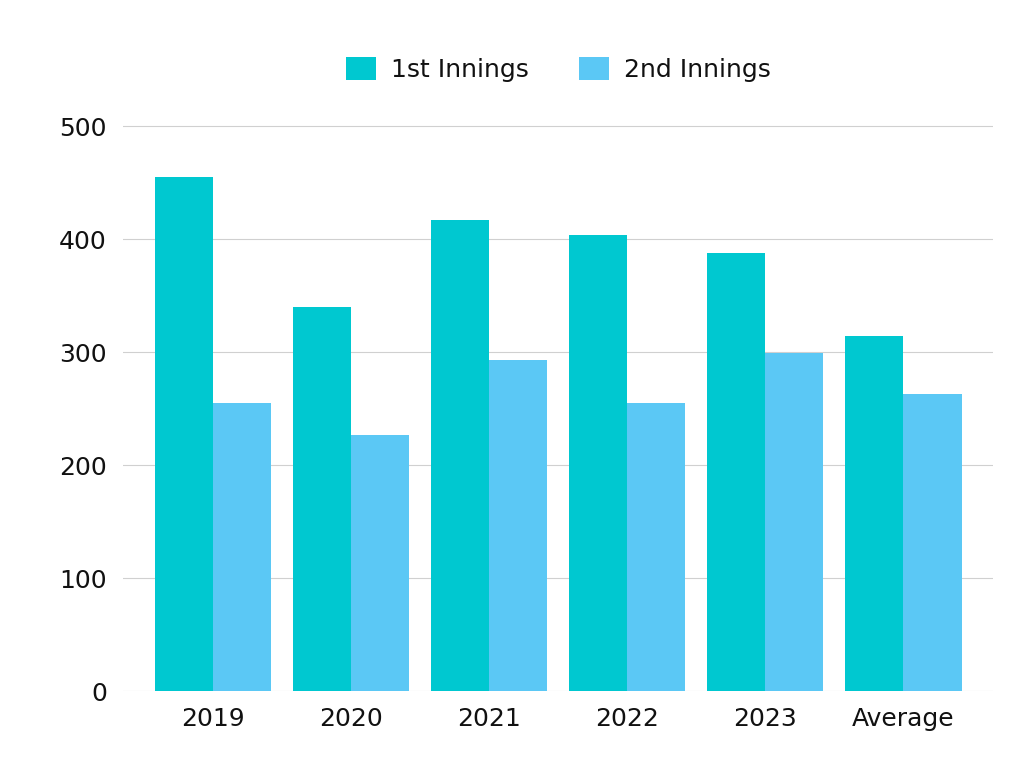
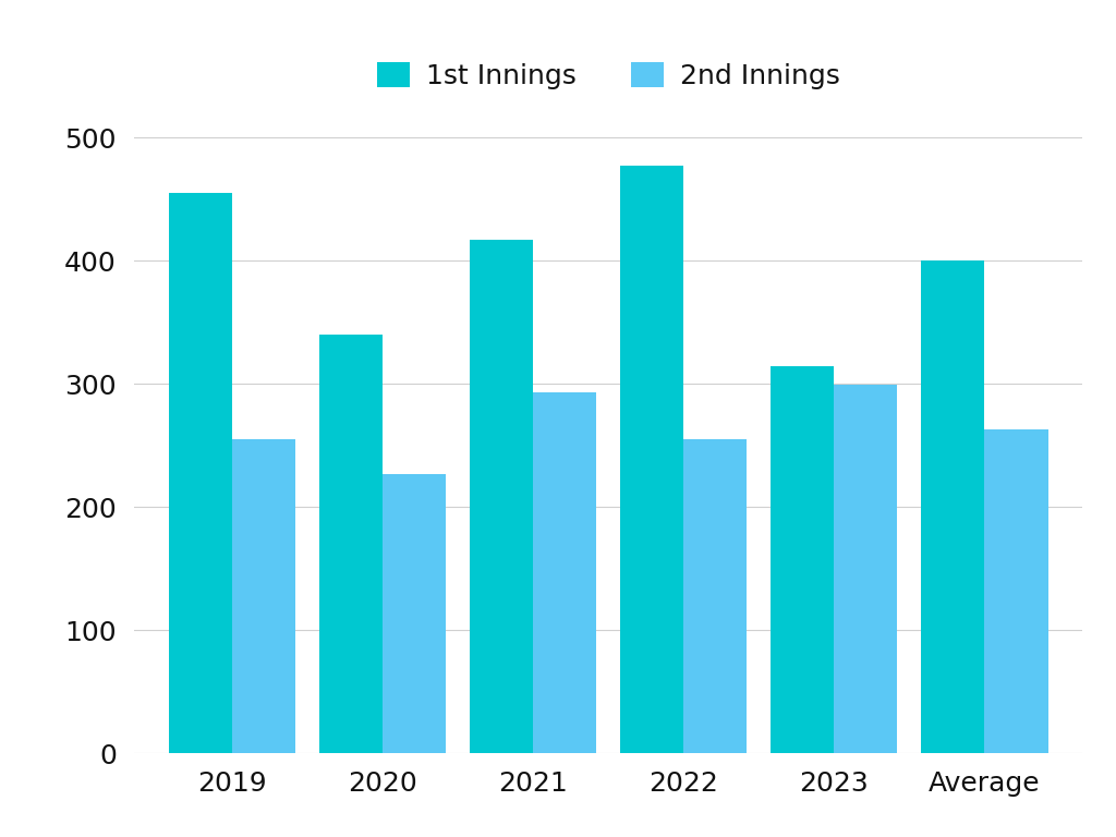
1st Innings/2022: 404 -> 477
1st Innings/2023: 388 -> 314
1st Innings/Average: 314 -> 400
